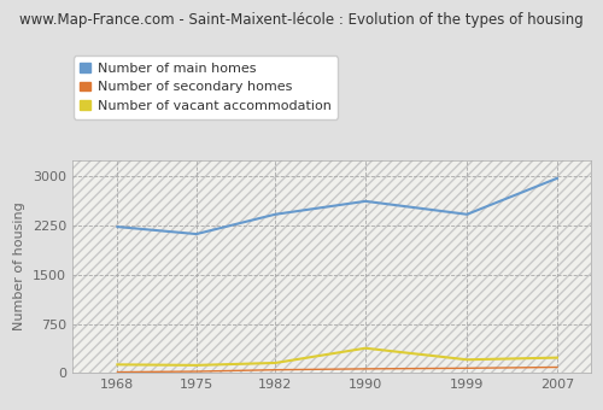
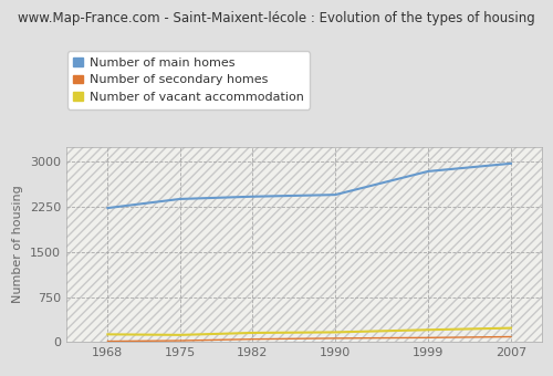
Number of main homes/1975: 2120 -> 2380
Number of main homes/1990: 2620 -> 2450
Number of vacant accommodation/1990: 380 -> 160
Number of main homes/1999: 2420 -> 2840
